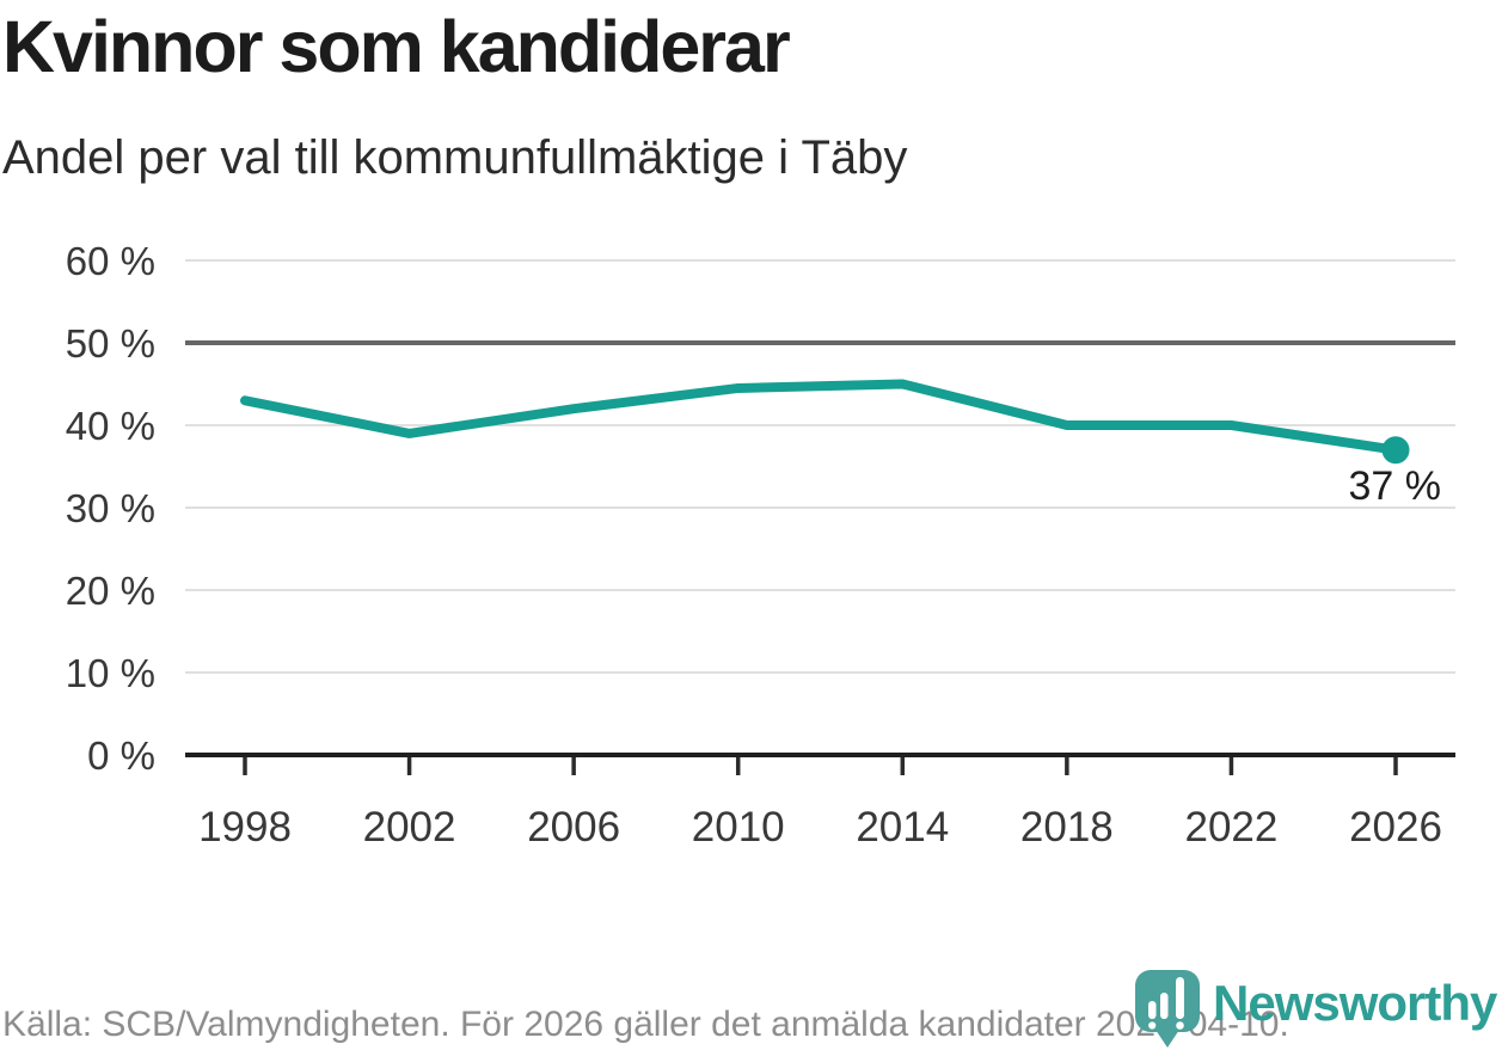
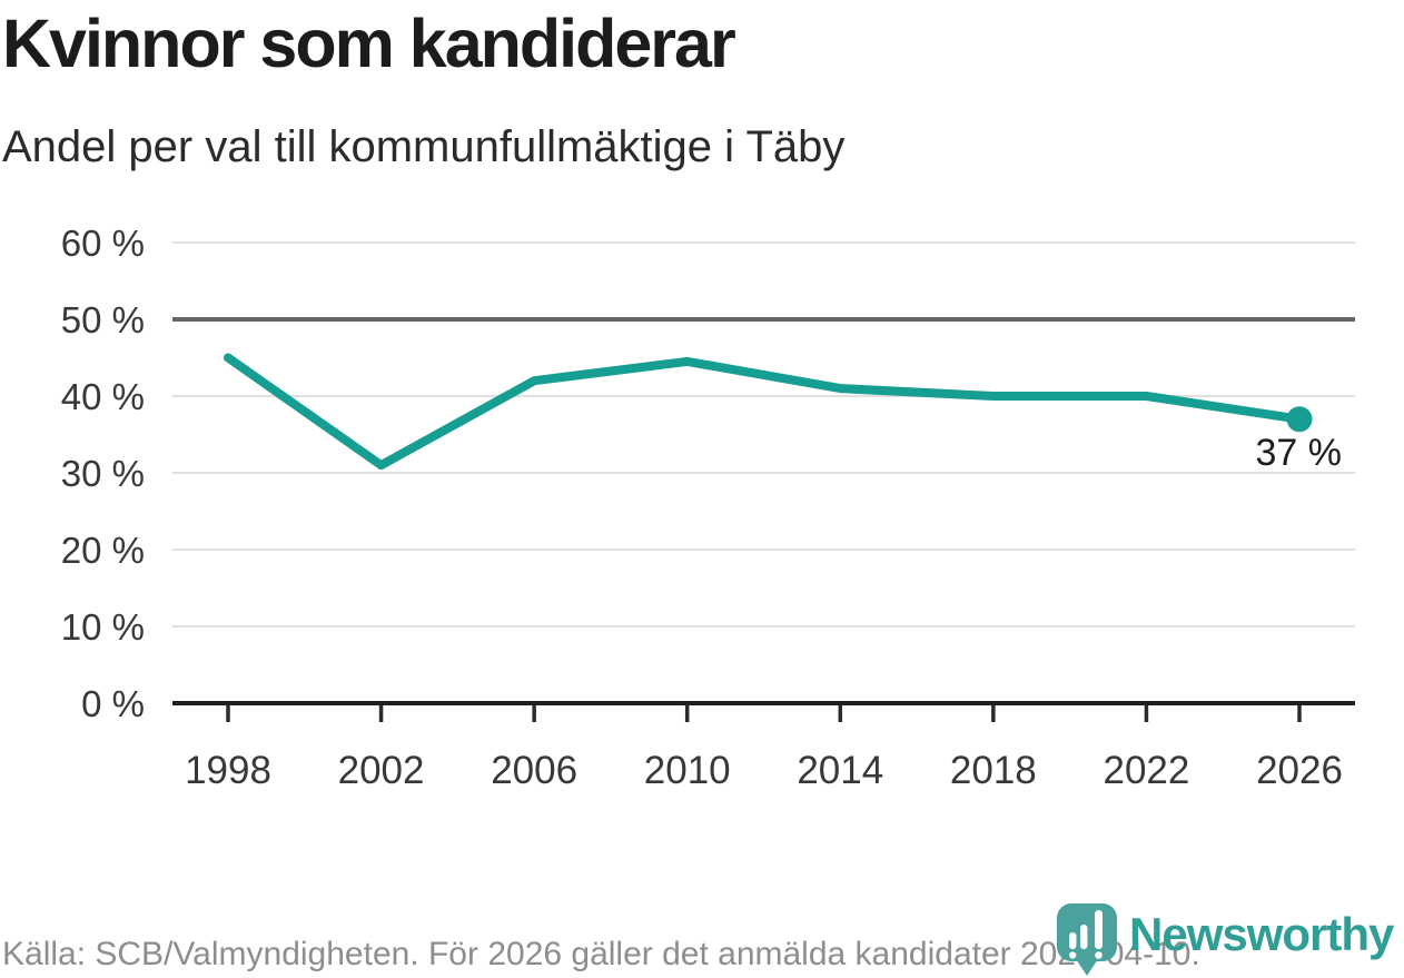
1998: 43% -> 45%
2002: 39% -> 31%
2014: 45% -> 41%
